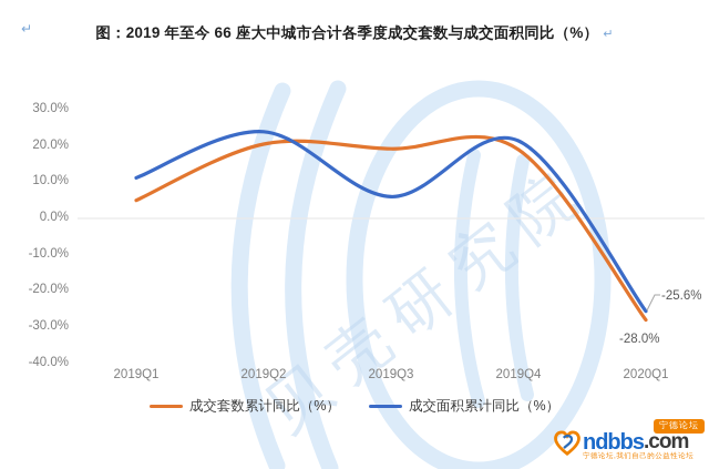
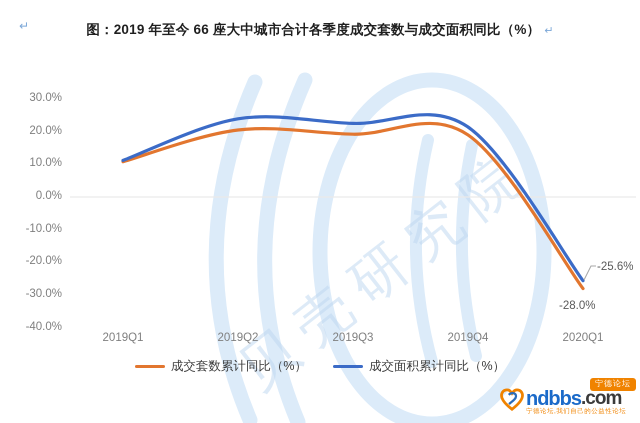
成交套数累计同比（%）/2019Q1: 5% -> 11%
成交面积累计同比（%）/2019Q3: 6% -> 22%
